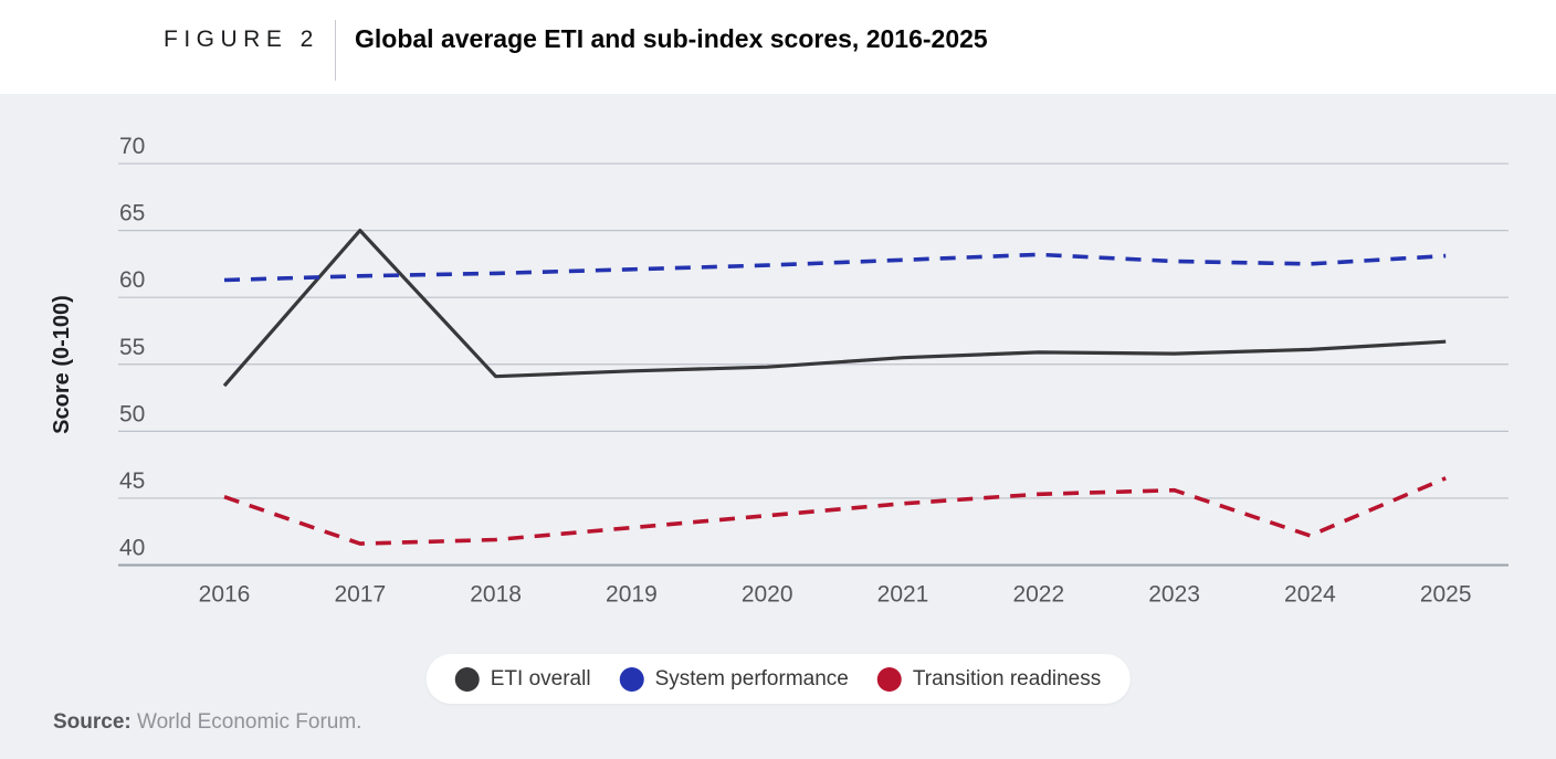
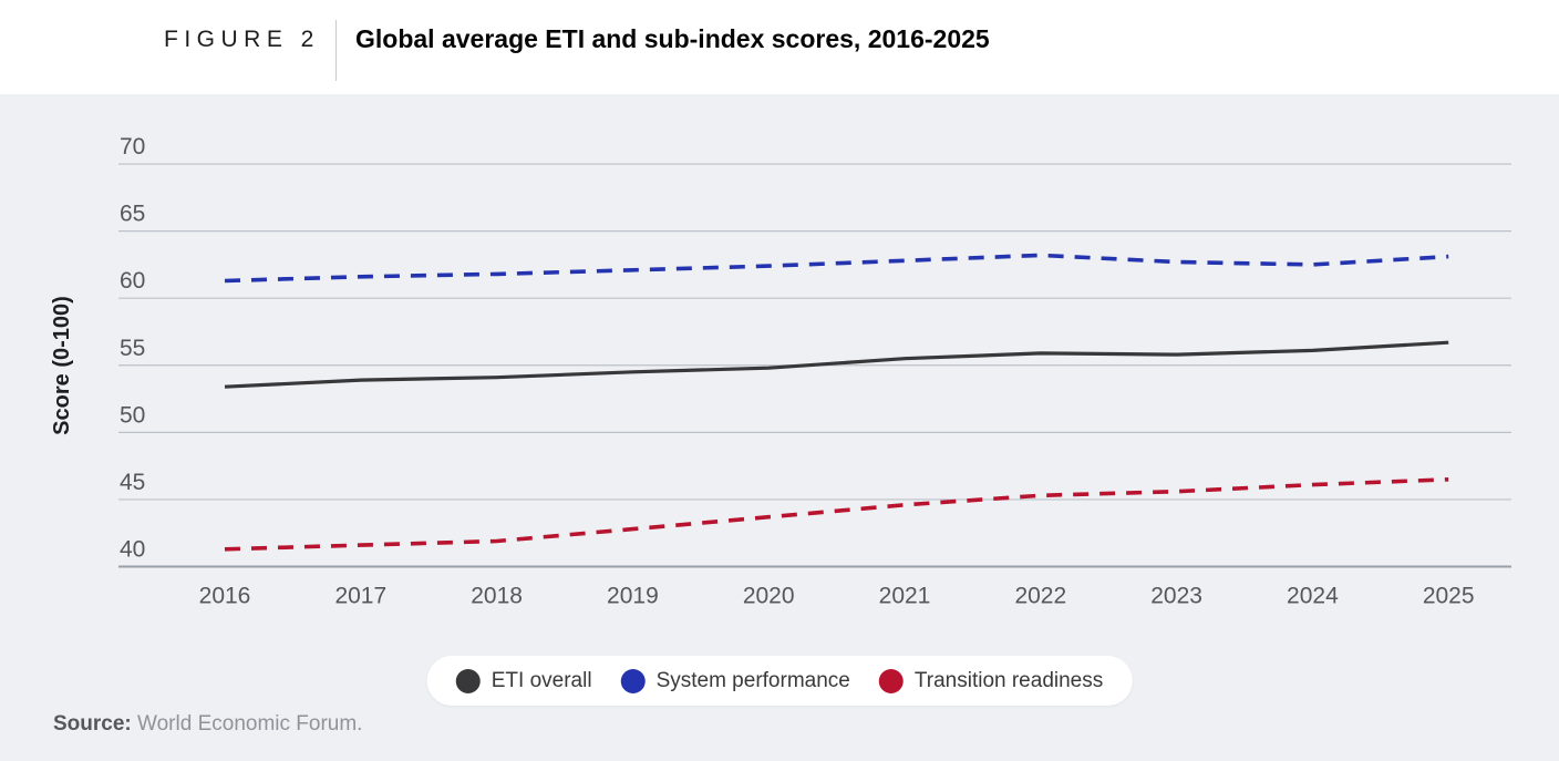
Transition readiness/2016: 45.1 -> 41.3
ETI overall/2017: 65.0 -> 53.9
Transition readiness/2024: 42.2 -> 46.1
